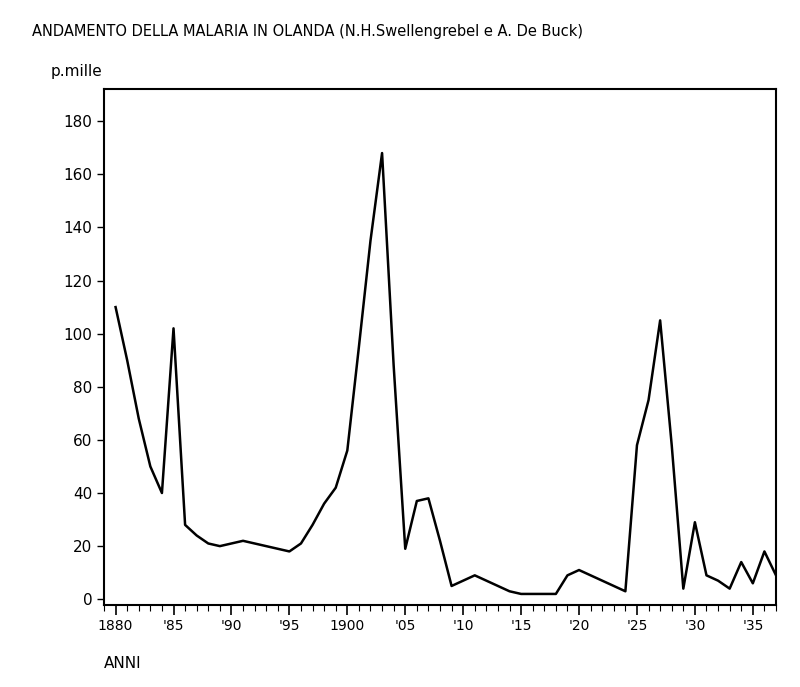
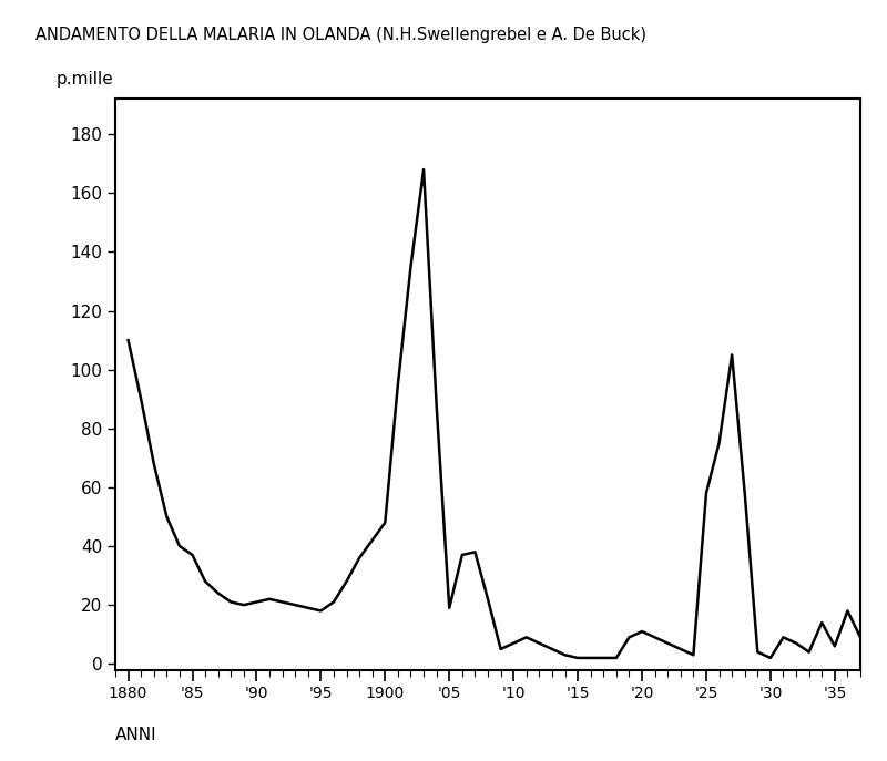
'85: 102 -> 37
1900: 56 -> 48
'30: 29 -> 2
